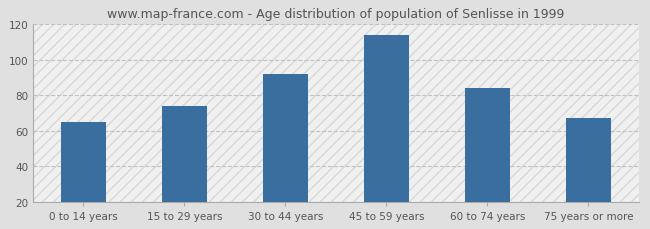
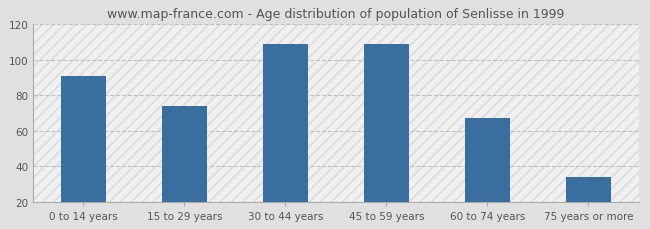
0 to 14 years: 65 -> 91
30 to 44 years: 92 -> 109
45 to 59 years: 114 -> 109
60 to 74 years: 84 -> 67
75 years or more: 67 -> 34
